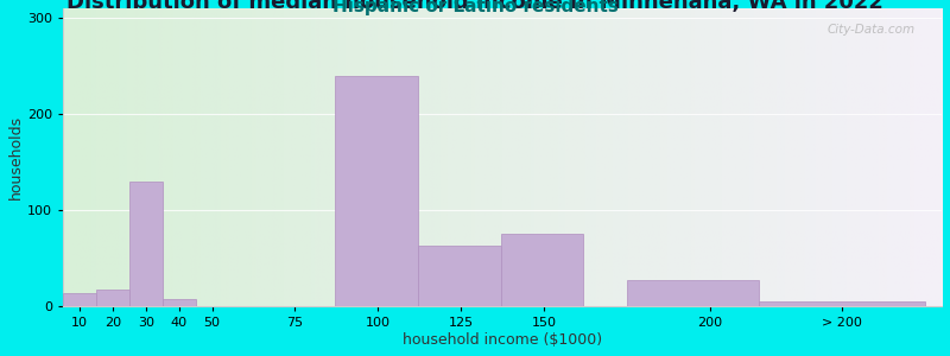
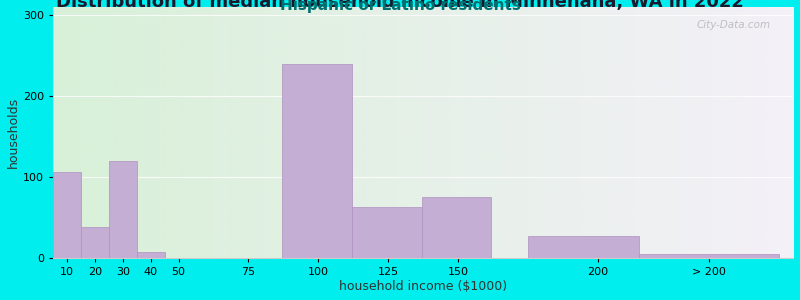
10: 14 -> 106
20: 18 -> 38
30: 130 -> 120
